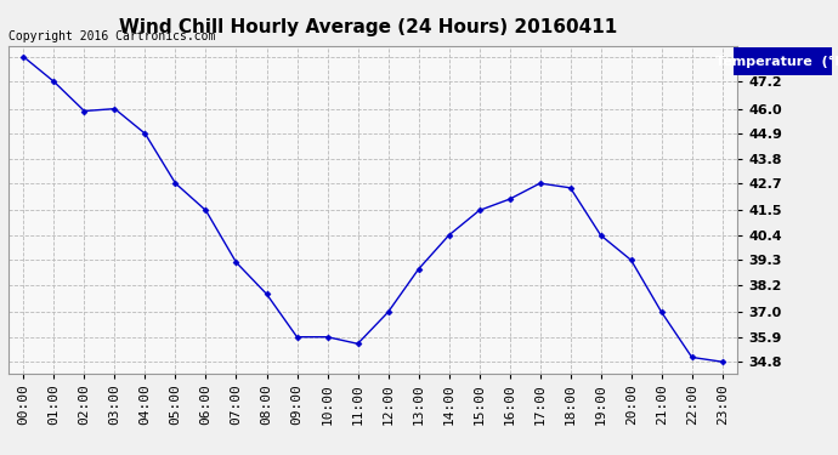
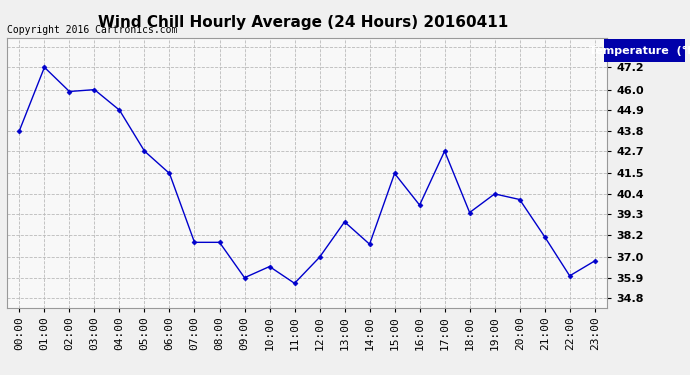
00:00: 48.3 -> 43.8
07:00: 39.2 -> 37.8
10:00: 35.9 -> 36.5
14:00: 40.4 -> 37.7
16:00: 42.0 -> 39.8
18:00: 42.5 -> 39.4
20:00: 39.3 -> 40.1
21:00: 37.0 -> 38.1
22:00: 35.0 -> 36.0
23:00: 34.8 -> 36.8
